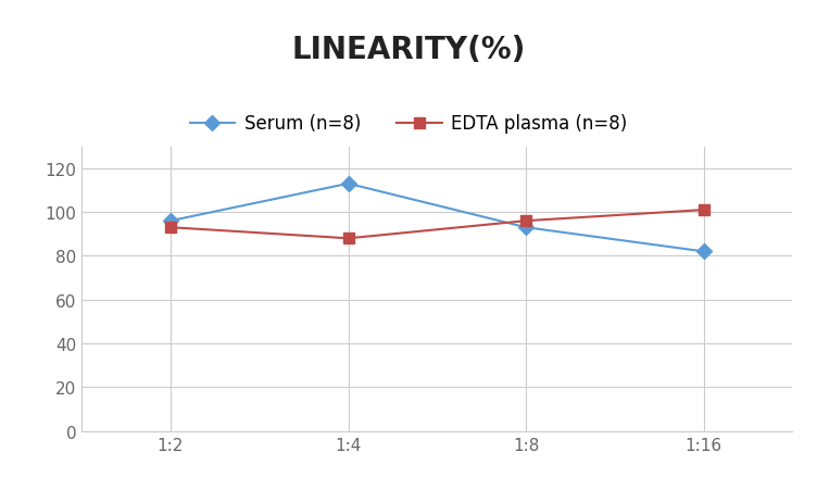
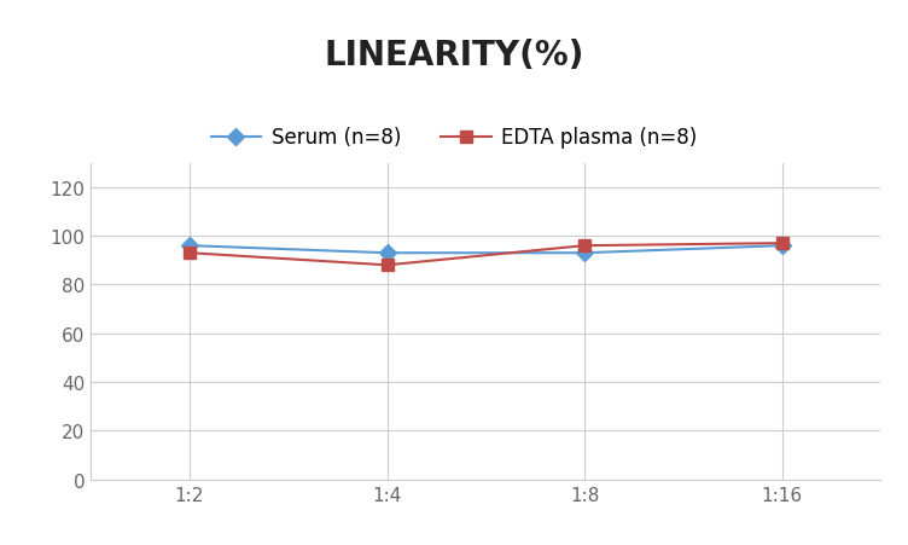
Serum (n=8)/1:4: 113 -> 93
Serum (n=8)/1:16: 82 -> 96
EDTA plasma (n=8)/1:16: 101 -> 97
